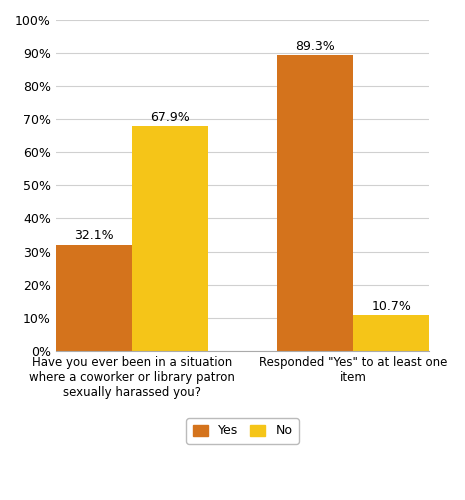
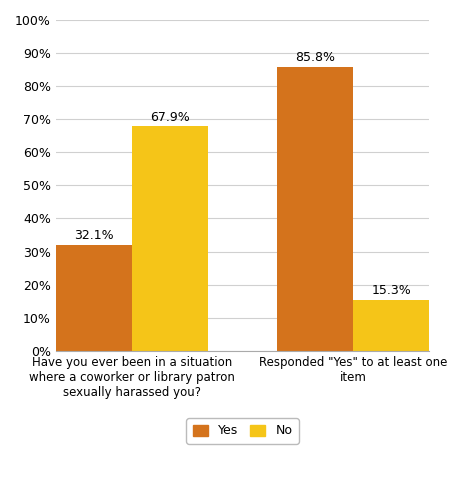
Yes/Responded "Yes" to at least one item: 89.3% -> 85.8%
No/Responded "Yes" to at least one item: 10.7% -> 15.3%
